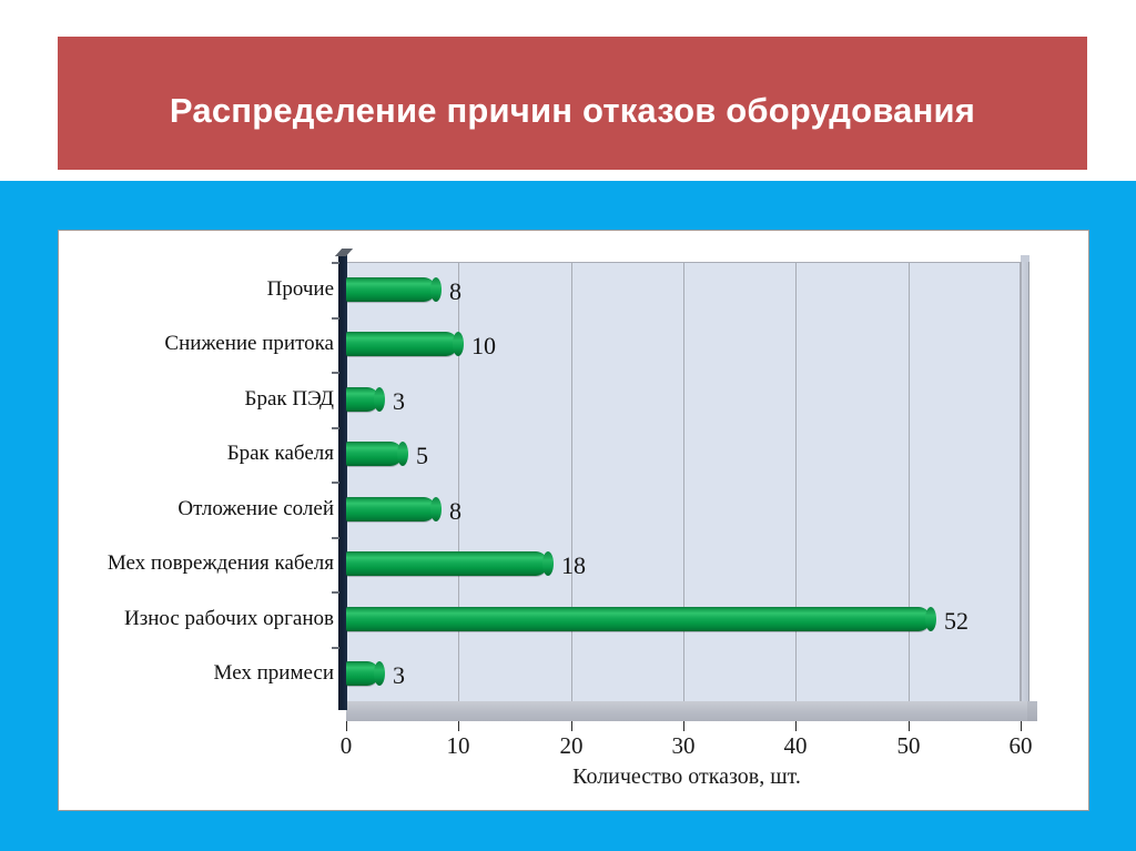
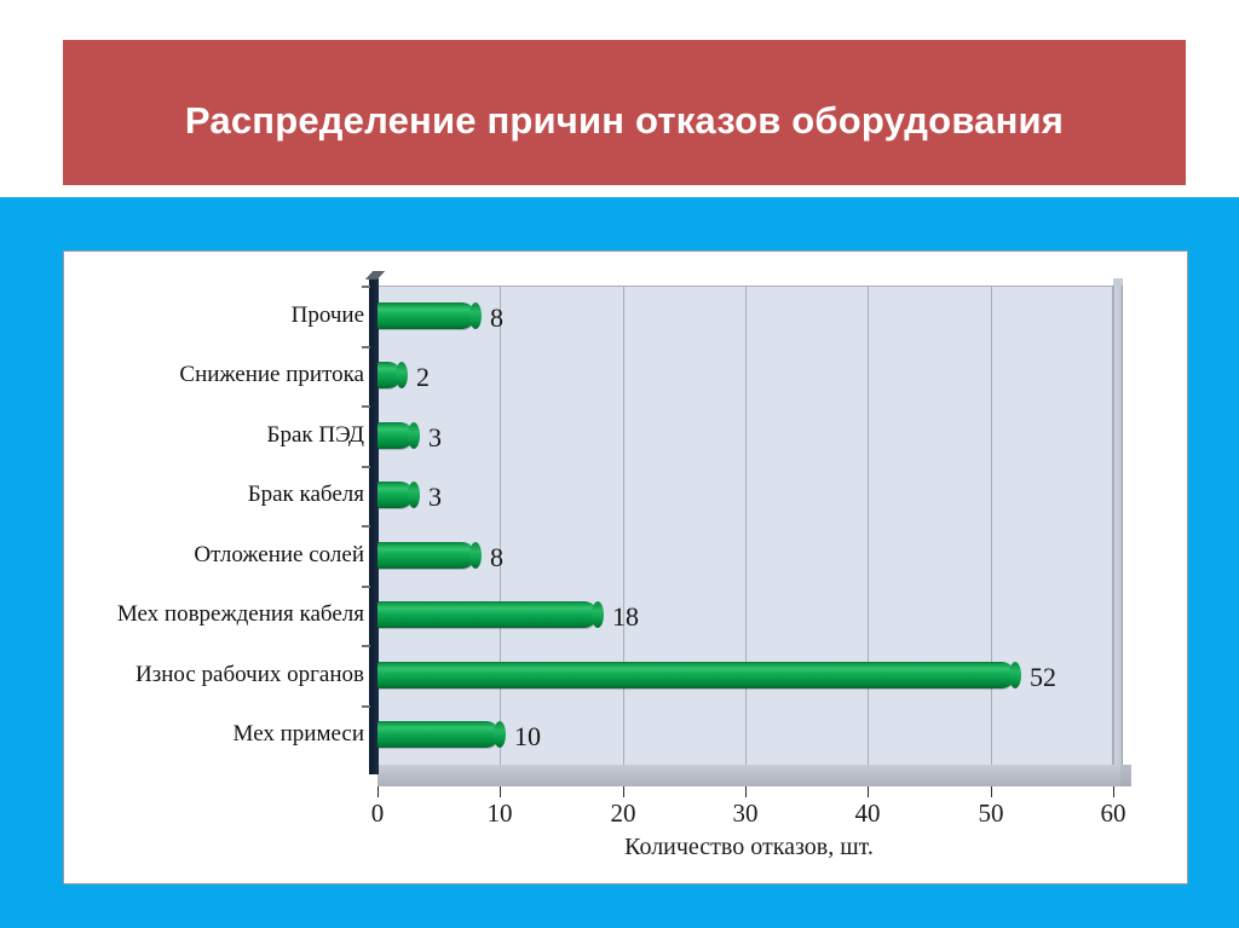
Снижение притока: 10 -> 2
Брак кабеля: 5 -> 3
Мех примеси: 3 -> 10
